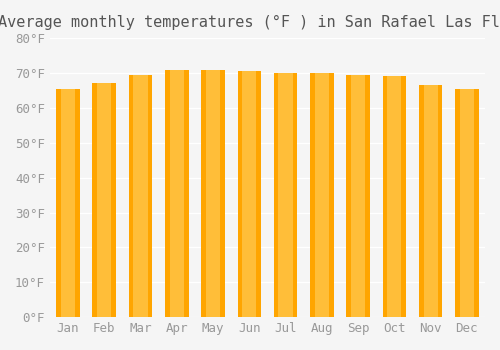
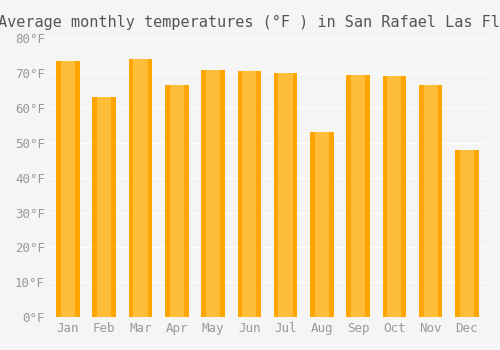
Jan: 65.5°F -> 73.5°F
Feb: 67.0°F -> 63.0°F
Mar: 69.5°F -> 74.0°F
Apr: 71.0°F -> 66.5°F
Aug: 70.0°F -> 53.0°F
Dec: 65.5°F -> 48.0°F
